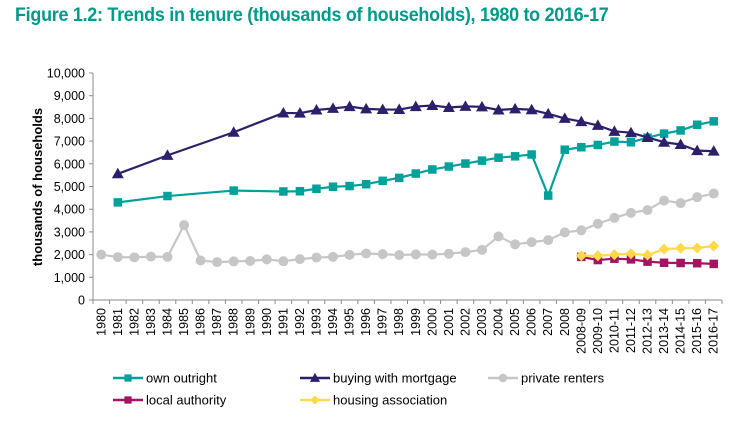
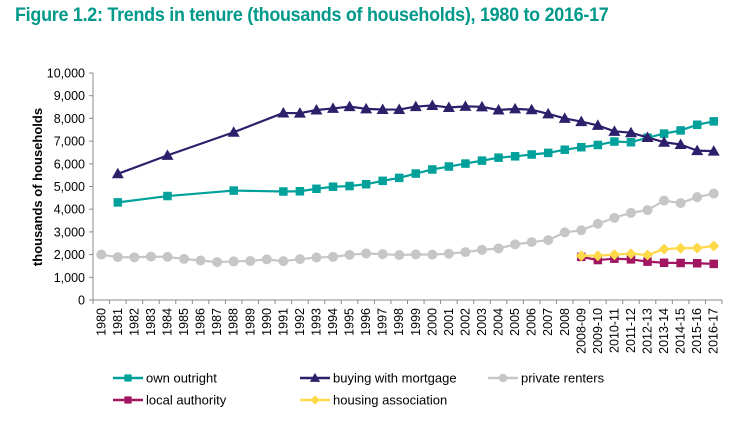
private renters/1985: 3300 -> 1800
private renters/2004: 2800 -> 2300
own outright/2007: 4600 -> 6500
